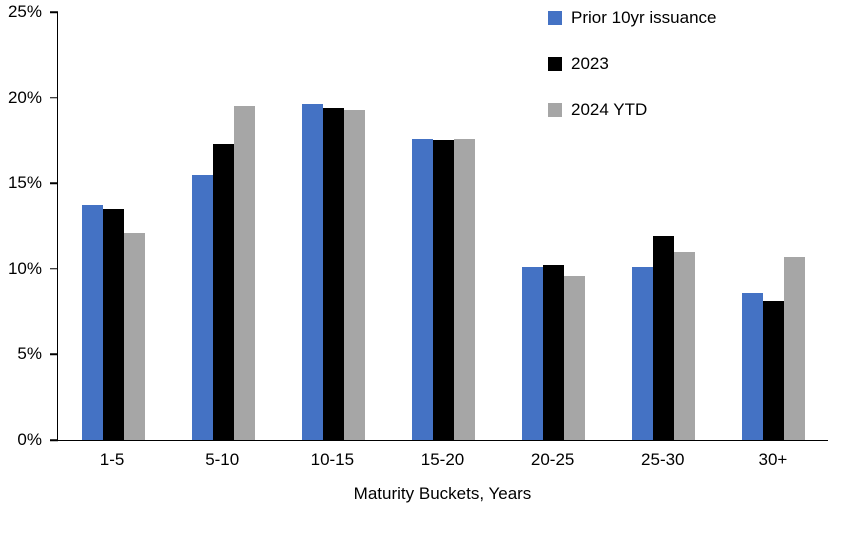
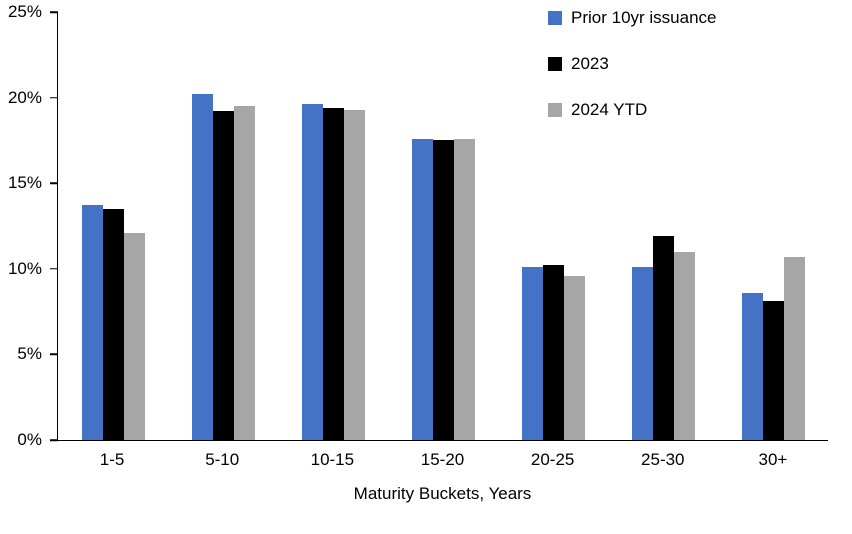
Prior 10yr issuance/5-10: 15.5% -> 20.2%
2023/5-10: 17.3% -> 19.2%
